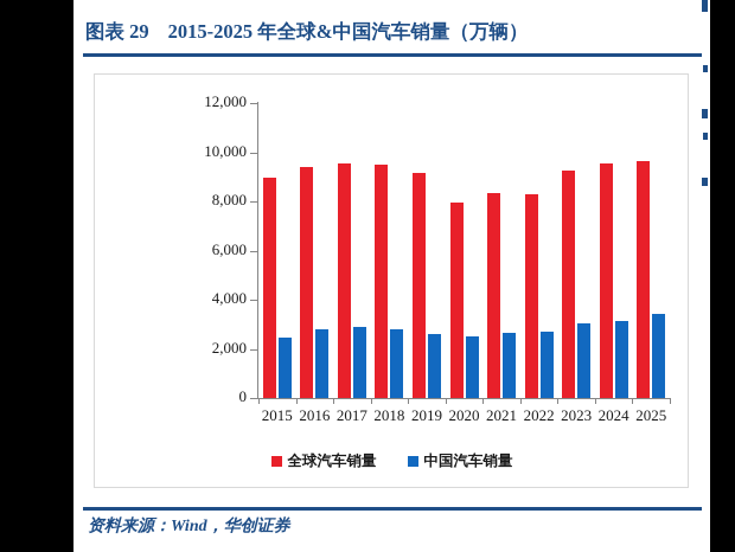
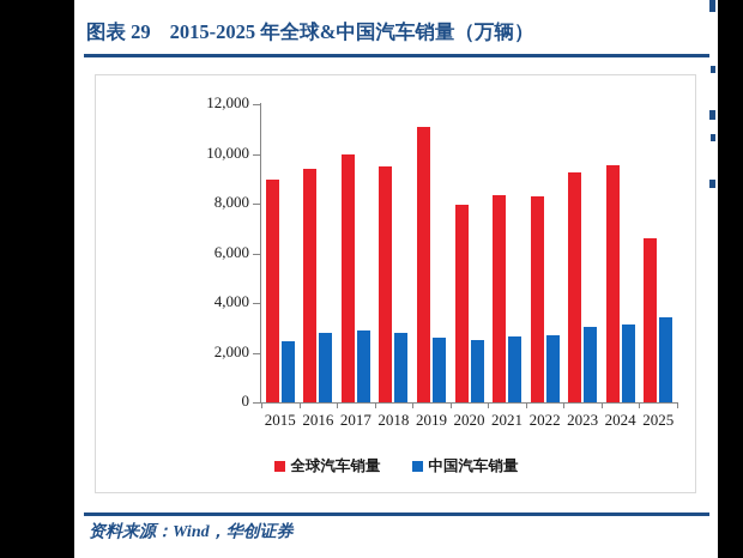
全球汽车销量/2017: 9600 -> 10000
全球汽车销量/2019: 9200 -> 11100
全球汽车销量/2025: 9600 -> 6600
